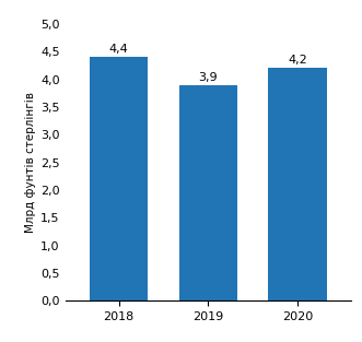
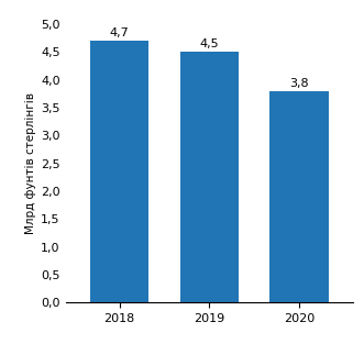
2018: 4,4 -> 4,7
2019: 3,9 -> 4,5
2020: 4,2 -> 3,8
